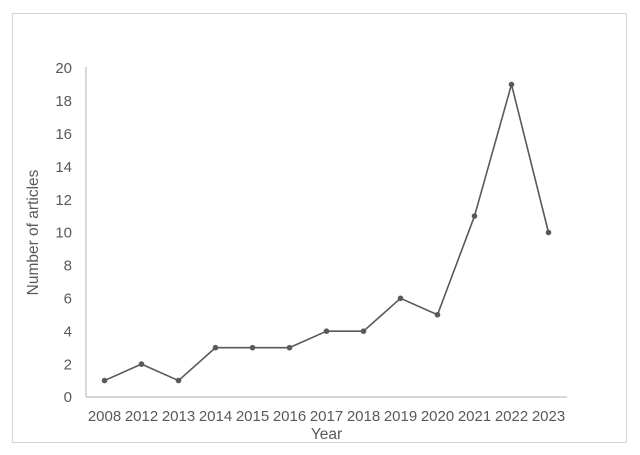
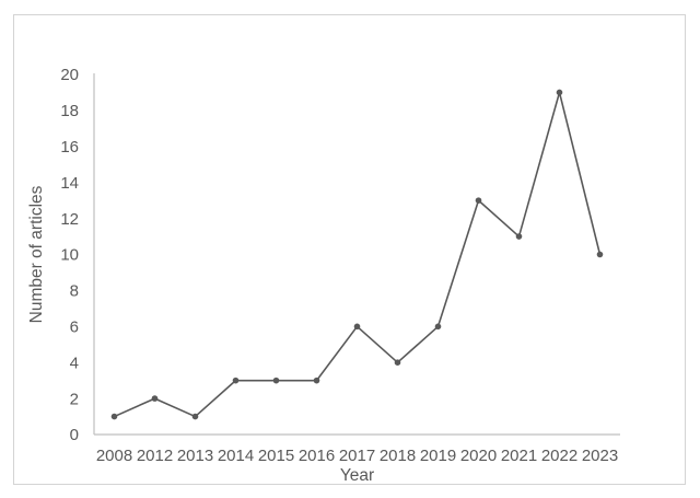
2017: 4 -> 6
2020: 5 -> 13
